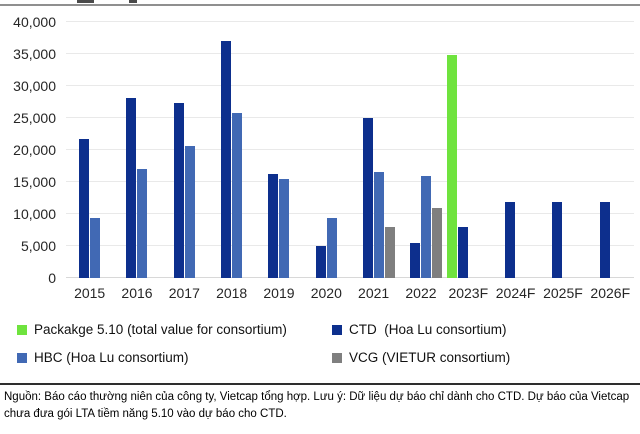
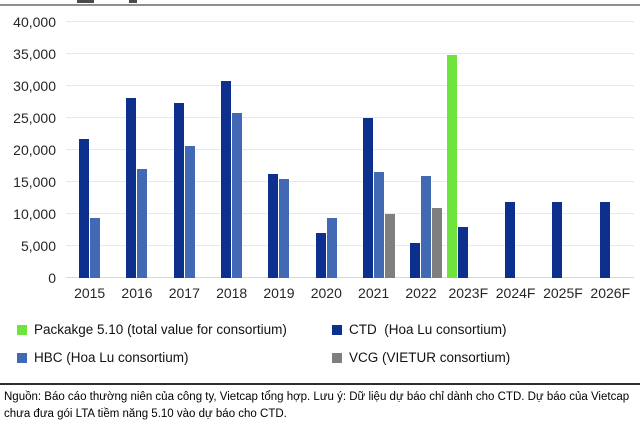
CTD (Hoa Lu consortium)/2018: 37000 -> 31000
CTD (Hoa Lu consortium)/2020: 5000 -> 7000
VCG (VIETUR consortium)/2021: 8000 -> 10000
